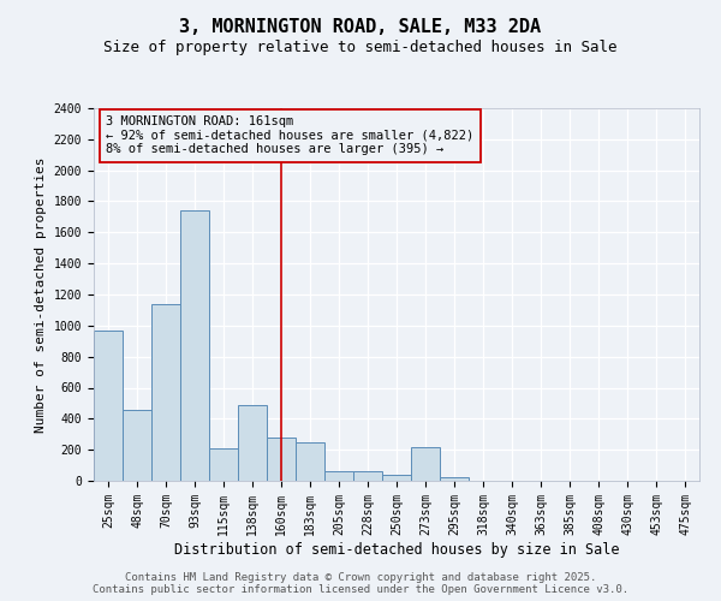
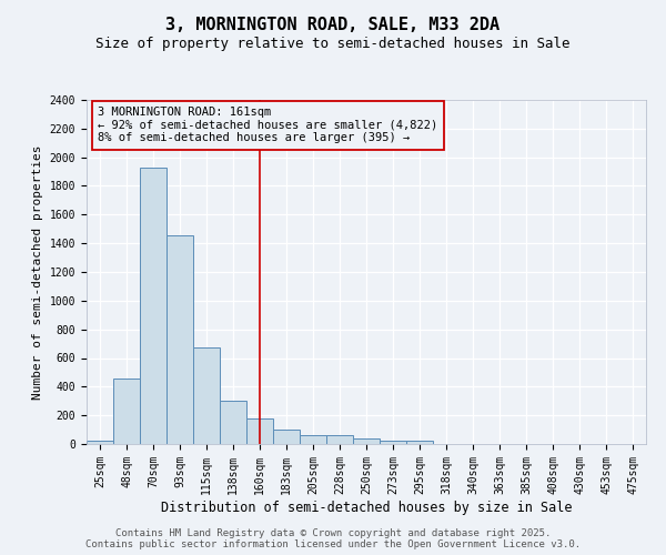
25sqm: 970 -> 20
70sqm: 1140 -> 1930
93sqm: 1740 -> 1460
115sqm: 210 -> 670
138sqm: 490 -> 300
160sqm: 280 -> 180
183sqm: 250 -> 100
273sqm: 220 -> 20
